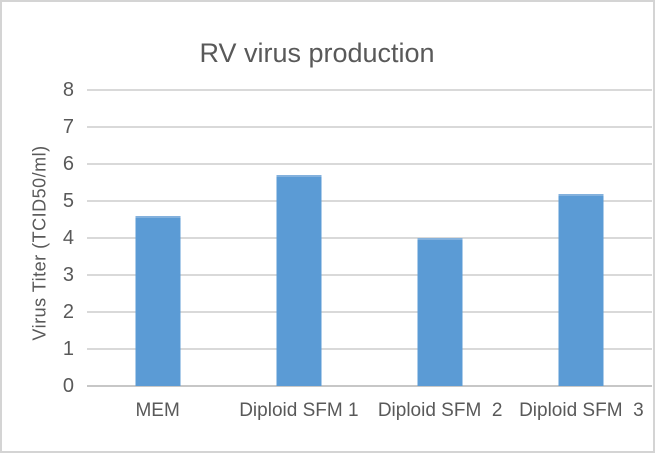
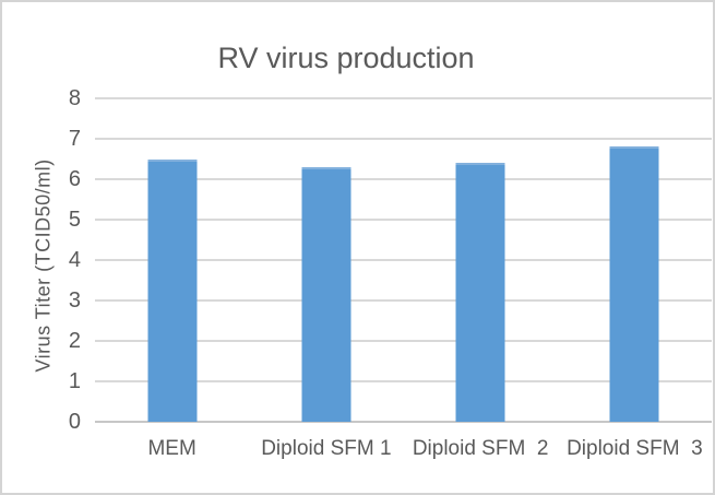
MEM: 4.6 -> 6.5
Diploid SFM 1: 5.7 -> 6.3
Diploid SFM 2: 4.0 -> 6.4
Diploid SFM 3: 5.2 -> 6.8
